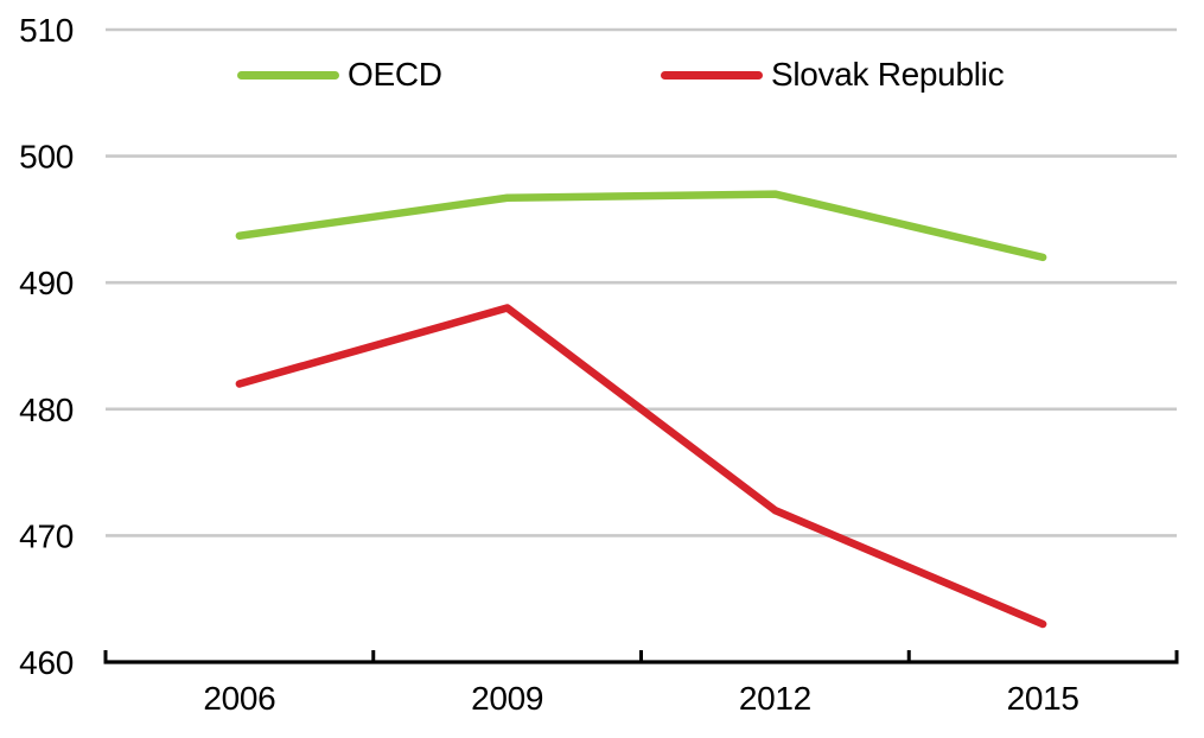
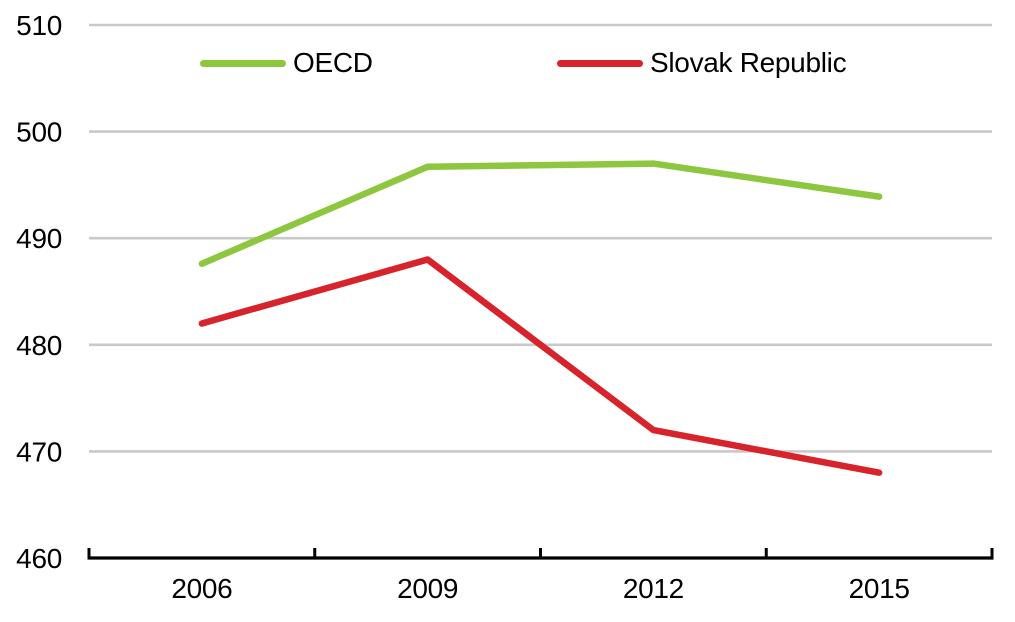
OECD/2006: 493.7 -> 487.6
OECD/2015: 492.0 -> 493.9
Slovak Republic/2015: 463 -> 468
